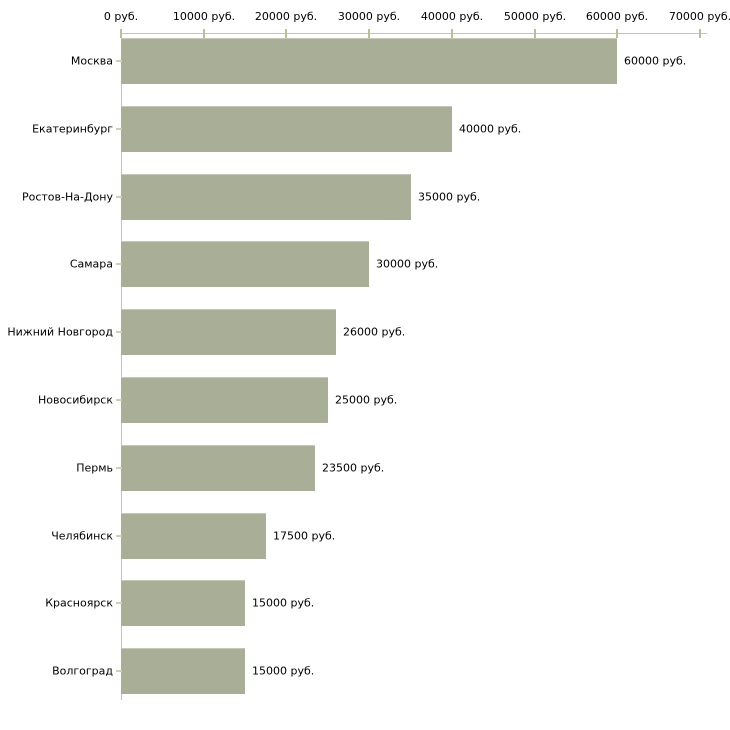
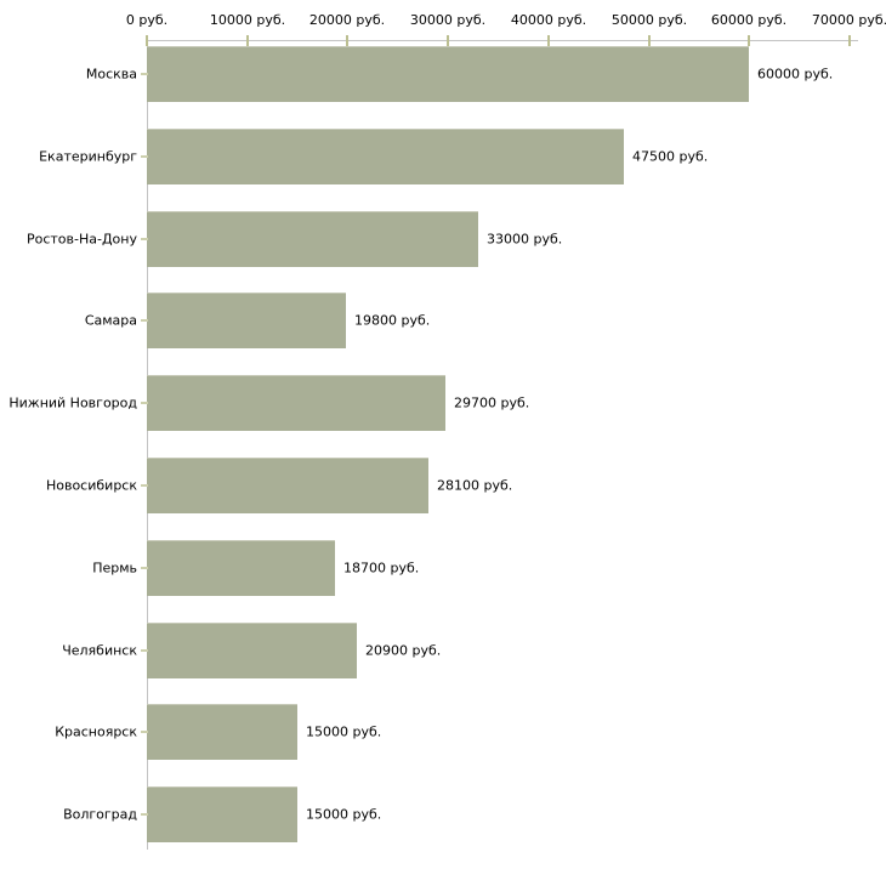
Екатеринбург: 40000 -> 47500
Ростов-На-Дону: 35000 -> 33000
Самара: 30000 -> 19800
Нижний Новгород: 26000 -> 29700
Новосибирск: 25000 -> 28100
Пермь: 23500 -> 18700
Челябинск: 17500 -> 20900
